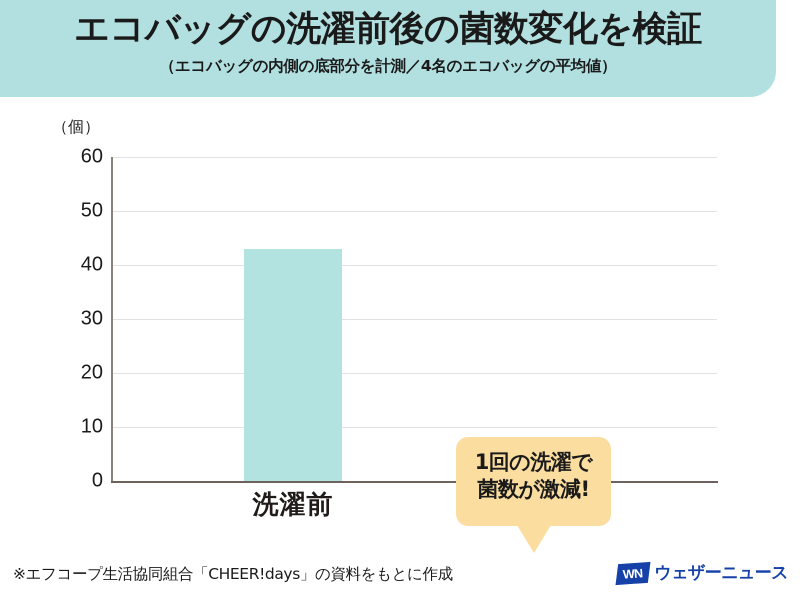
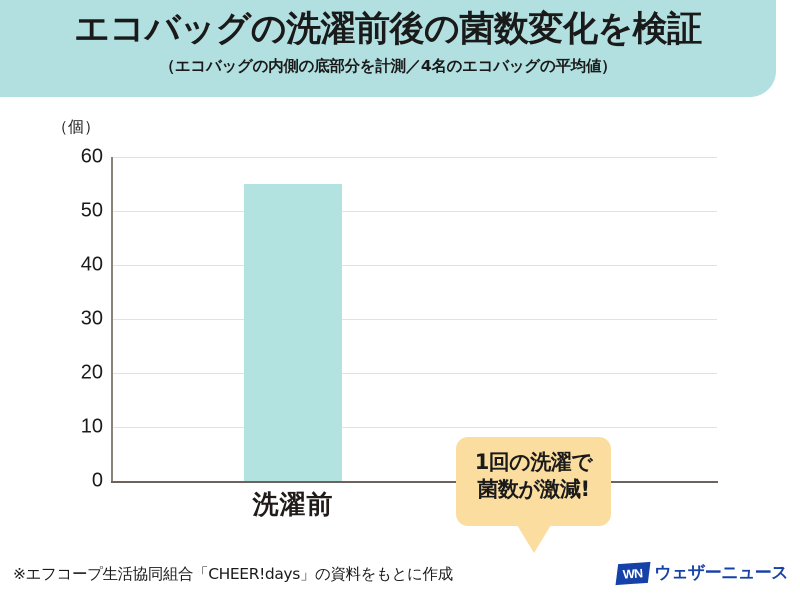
洗濯前: 43 -> 55
